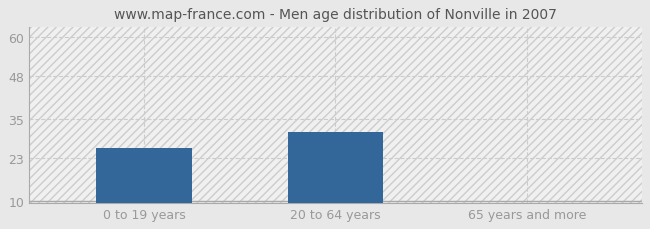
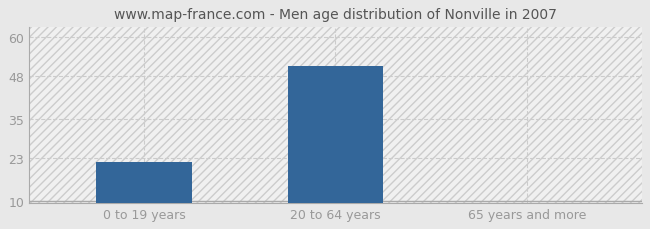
0 to 19 years: 26 -> 22
20 to 64 years: 31 -> 51
